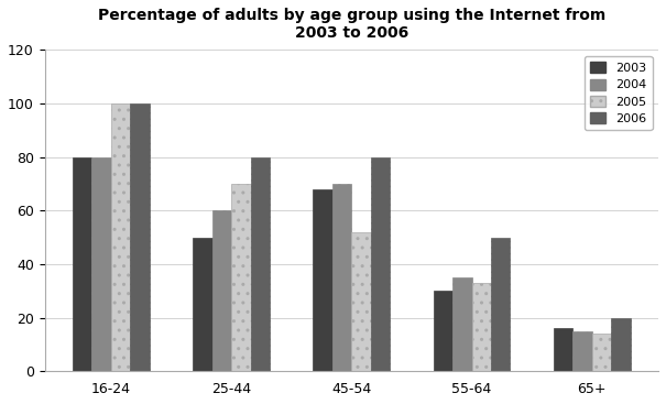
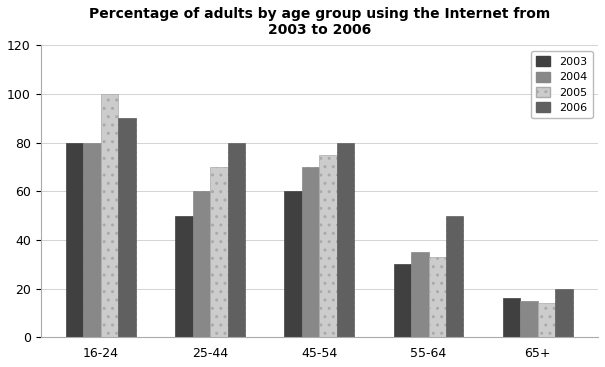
2006/16-24: 100 -> 90
2003/45-54: 68 -> 60
2005/45-54: 52 -> 75
